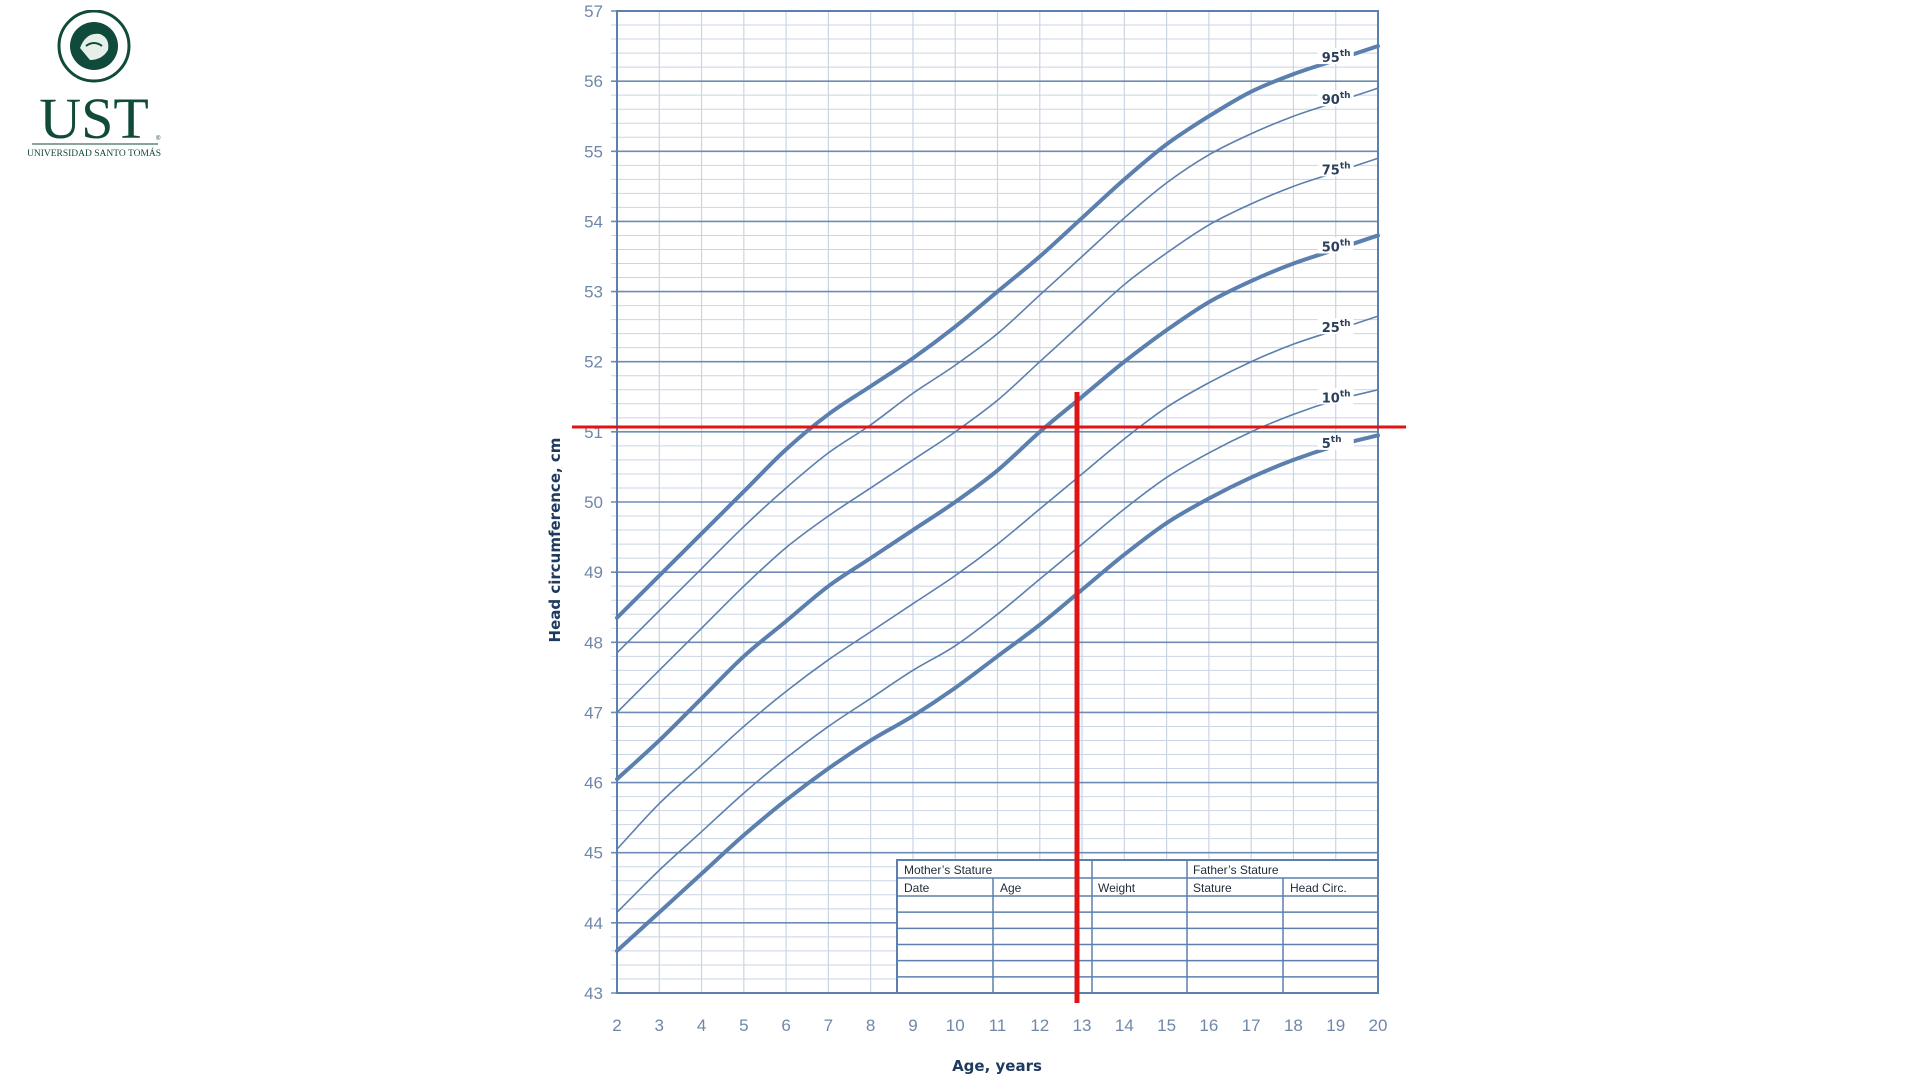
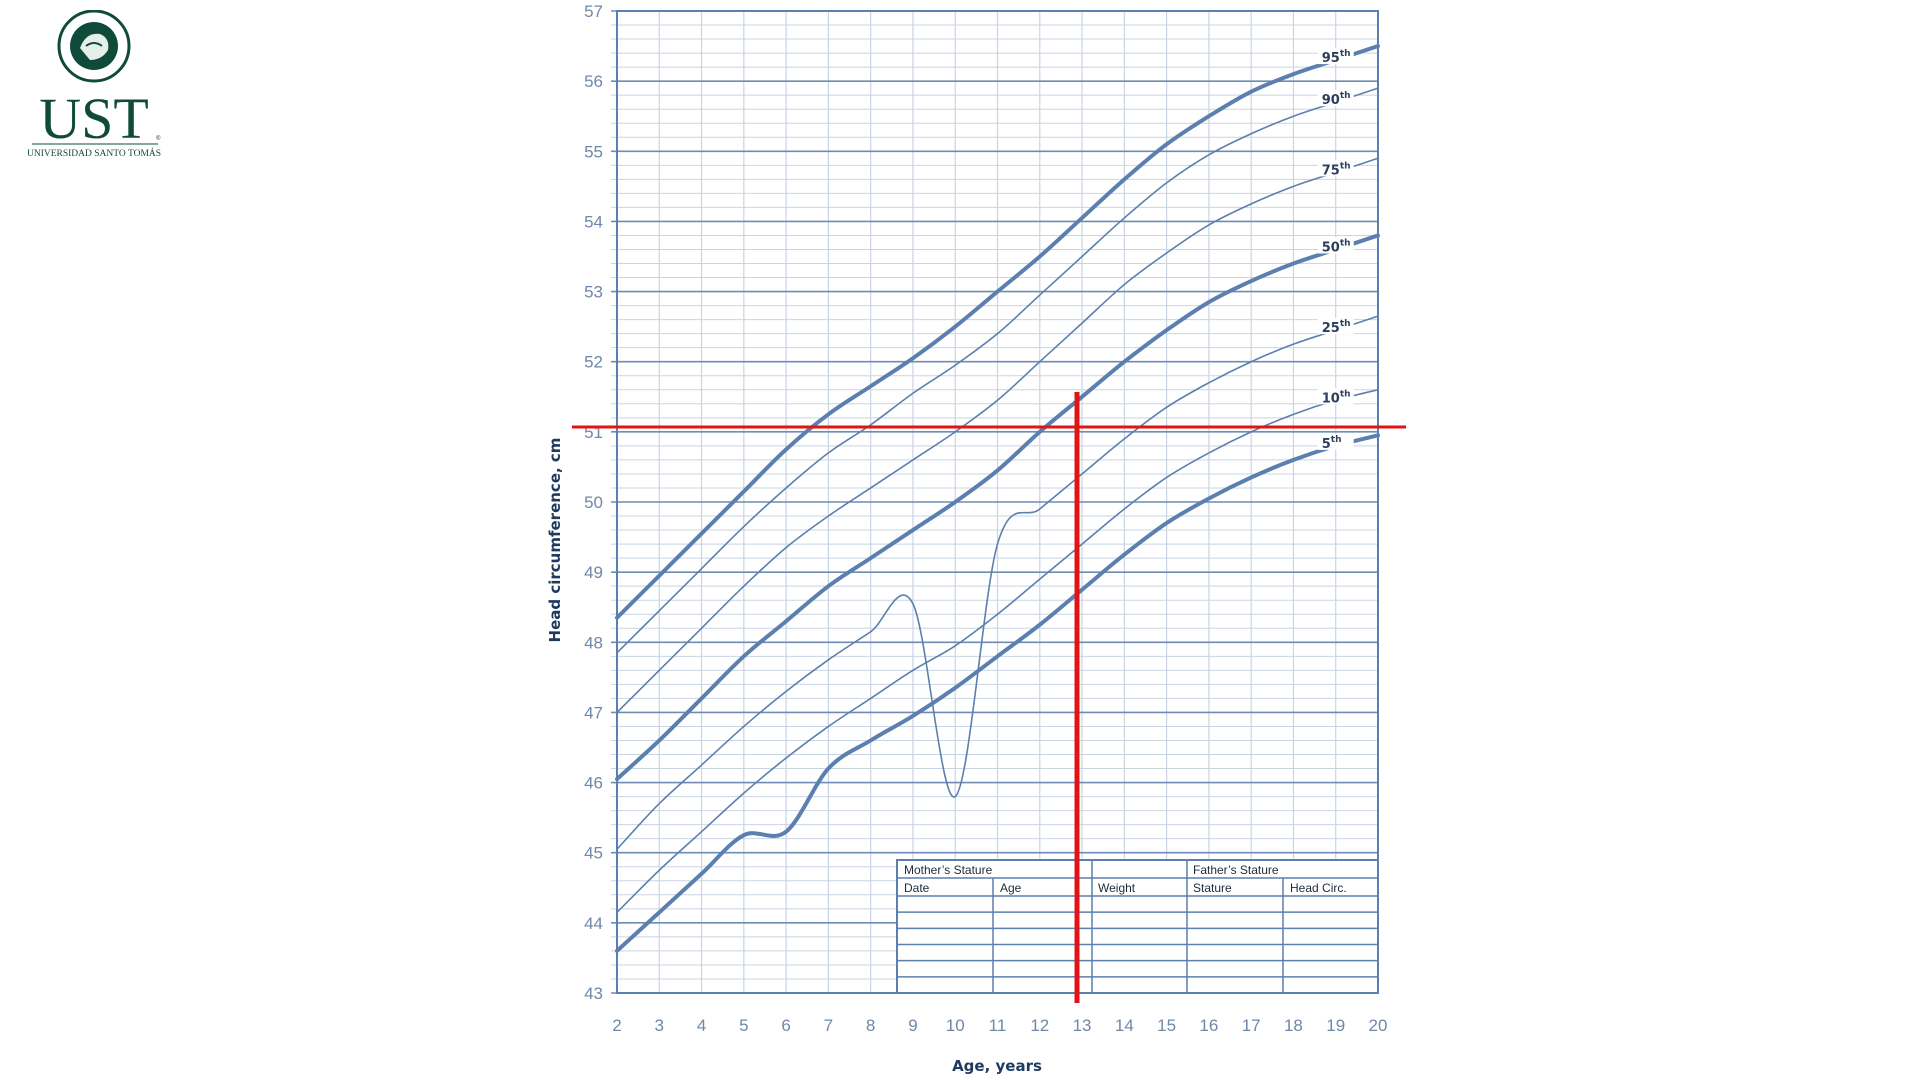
5th/6: 45.8 -> 45.3
25th/10: 49.0 -> 45.8
